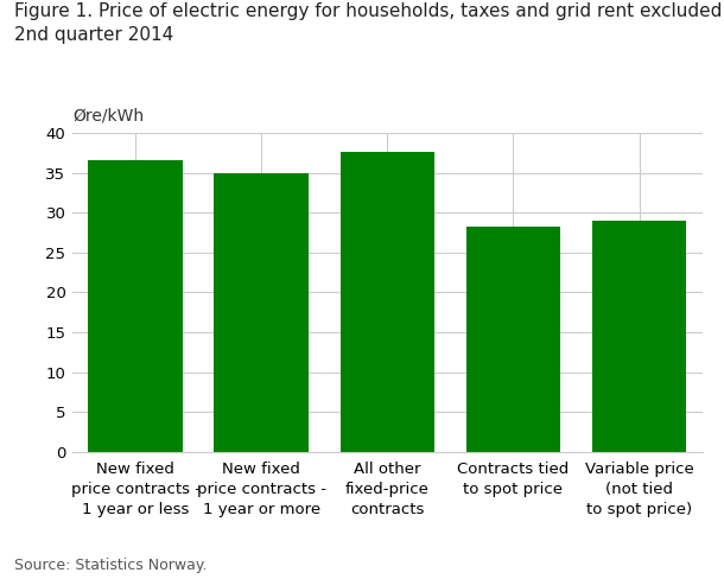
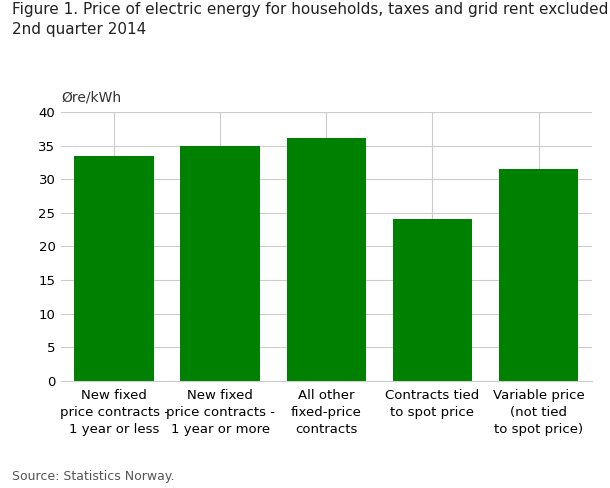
New fixed price contracts - 1 year or less: 36.6 -> 33.5
All other fixed-price contracts: 37.6 -> 36.1
Contracts tied to spot price: 28.2 -> 24.1
Variable price (not tied to spot price): 29.0 -> 31.6
